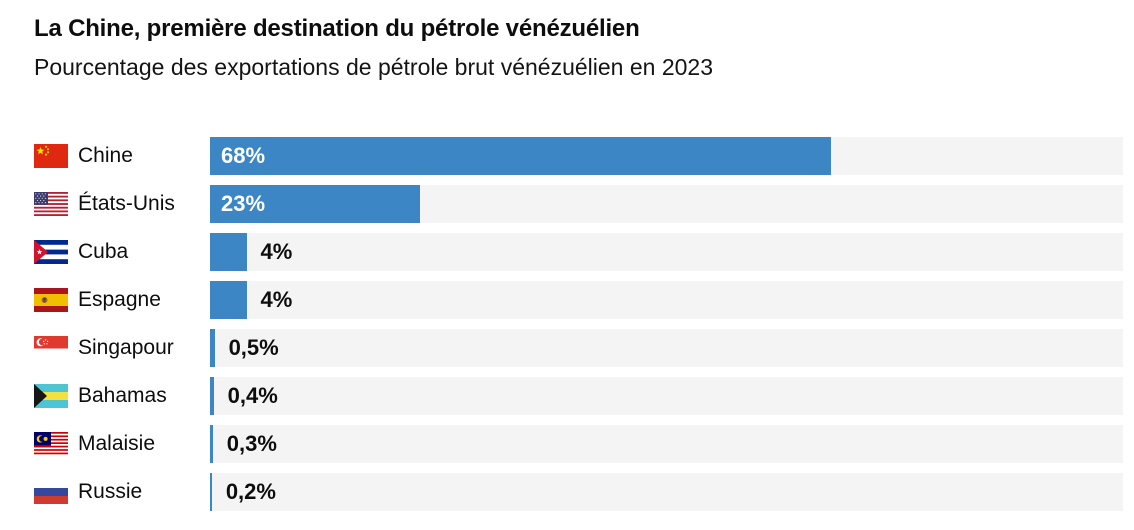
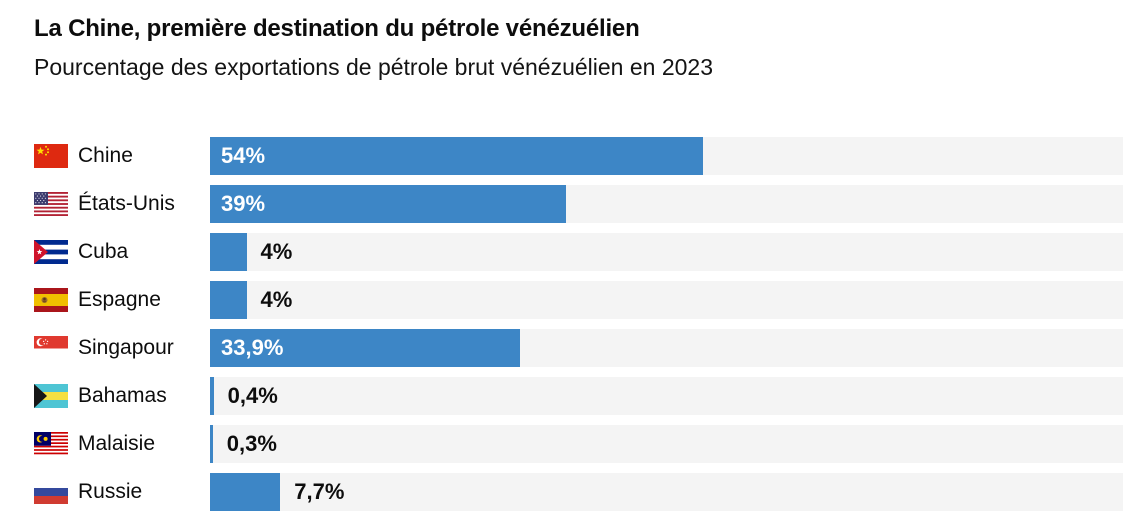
Chine: 68% -> 54%
États-Unis: 23% -> 39%
Singapour: 0,5% -> 33,9%
Russie: 0,2% -> 7,7%
